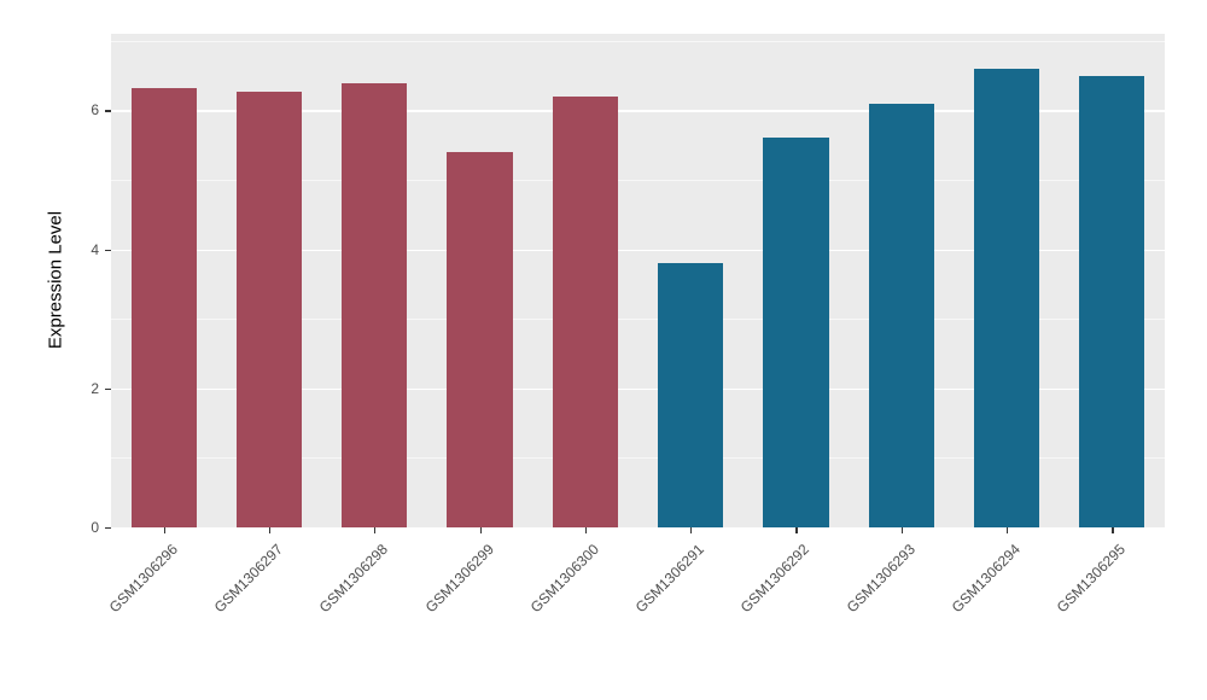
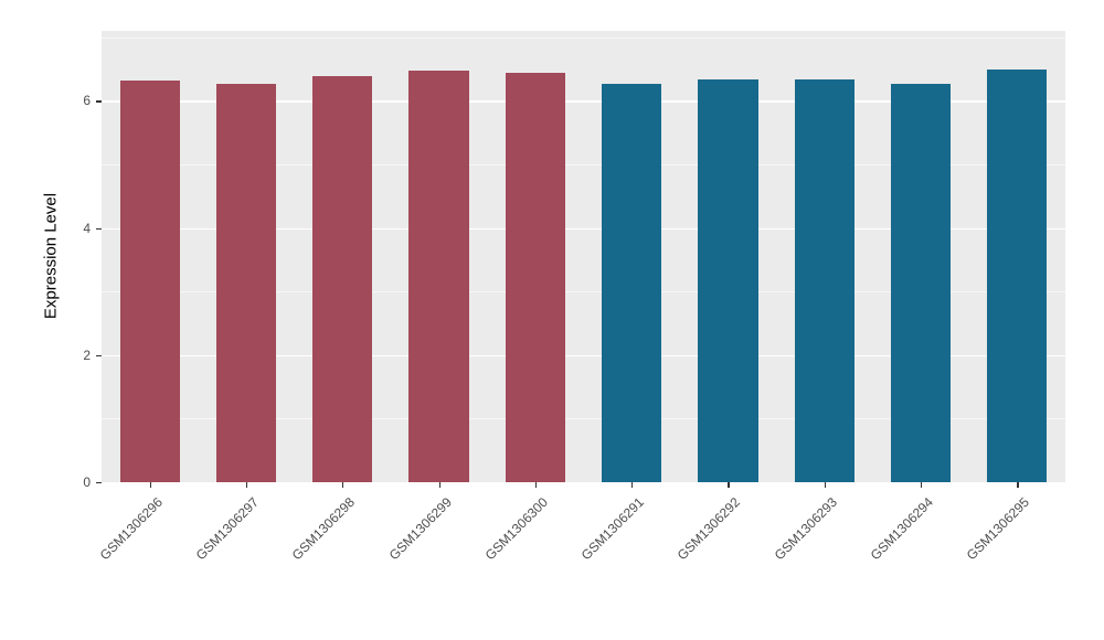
GSM1306299: 5.4 -> 6.5
GSM1306300: 6.2 -> 6.4
GSM1306291: 3.8 -> 6.3
GSM1306292: 5.6 -> 6.3
GSM1306293: 6.1 -> 6.3
GSM1306294: 6.6 -> 6.3
